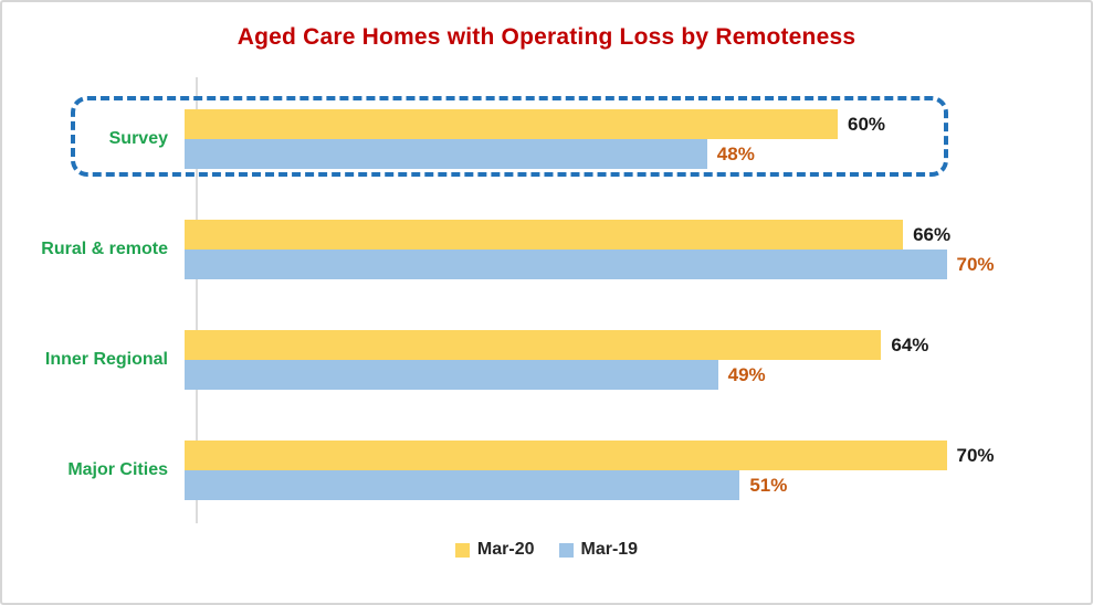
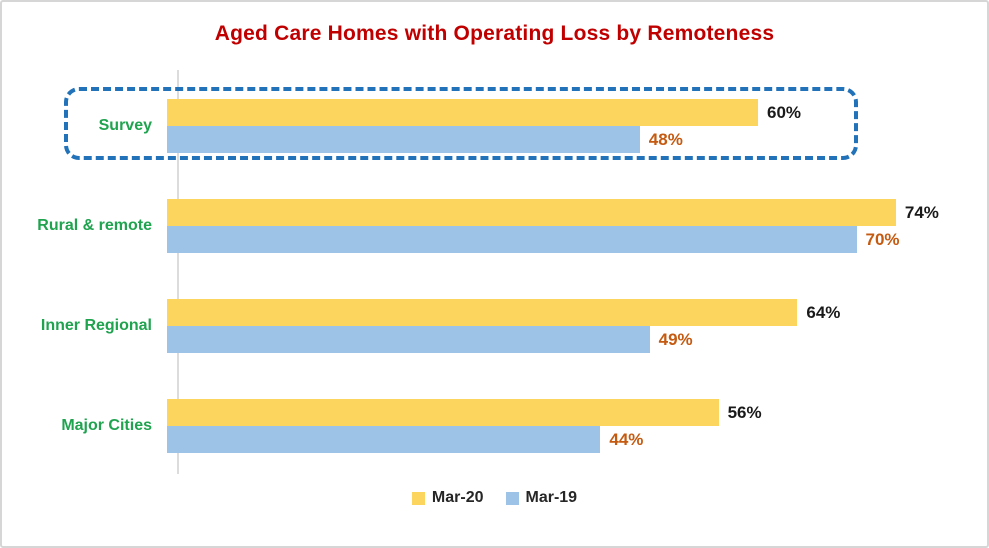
Mar-20/Rural & remote: 66% -> 74%
Mar-20/Major Cities: 70% -> 56%
Mar-19/Major Cities: 51% -> 44%
